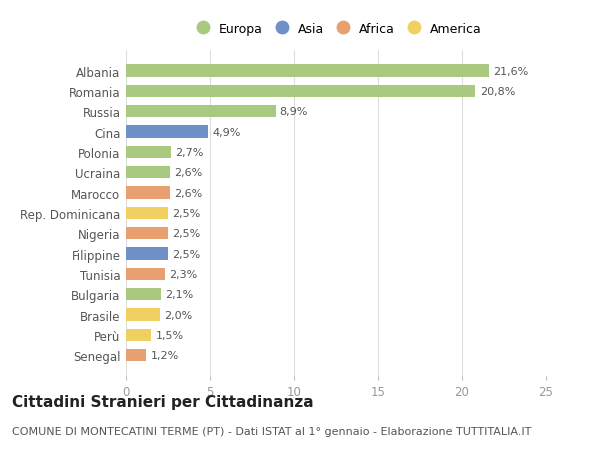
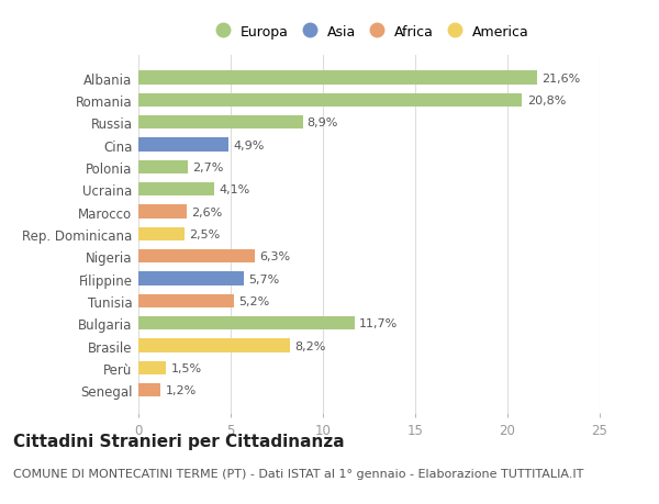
Ucraina: 2,6% -> 4,1%
Nigeria: 2,5% -> 6,3%
Filippine: 2,5% -> 5,7%
Tunisia: 2,3% -> 5,2%
Bulgaria: 2,1% -> 11,7%
Brasile: 2,0% -> 8,2%
